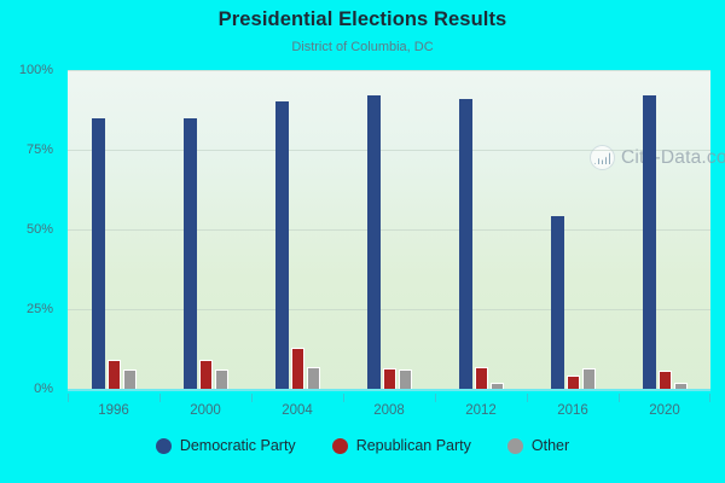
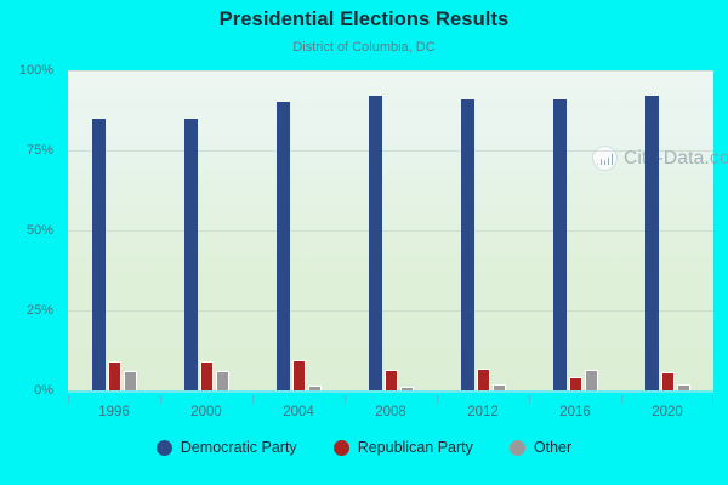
Republican Party/2004: 13% -> 10%
Other/2004: 7% -> 2%
Other/2008: 6% -> 1%
Democratic Party/2016: 54% -> 91%
